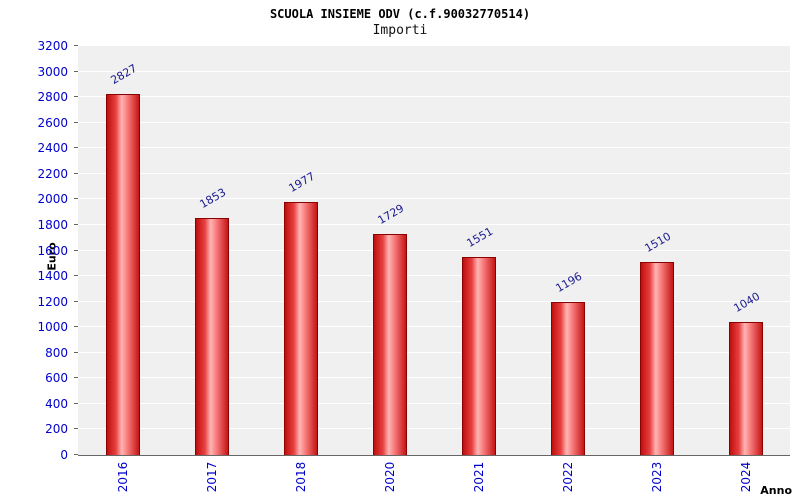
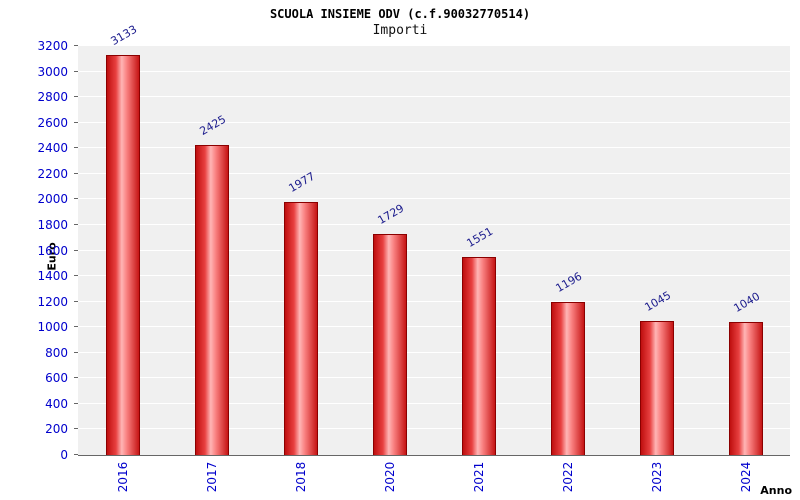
2016: 2827 -> 3133
2017: 1853 -> 2425
2023: 1510 -> 1045
